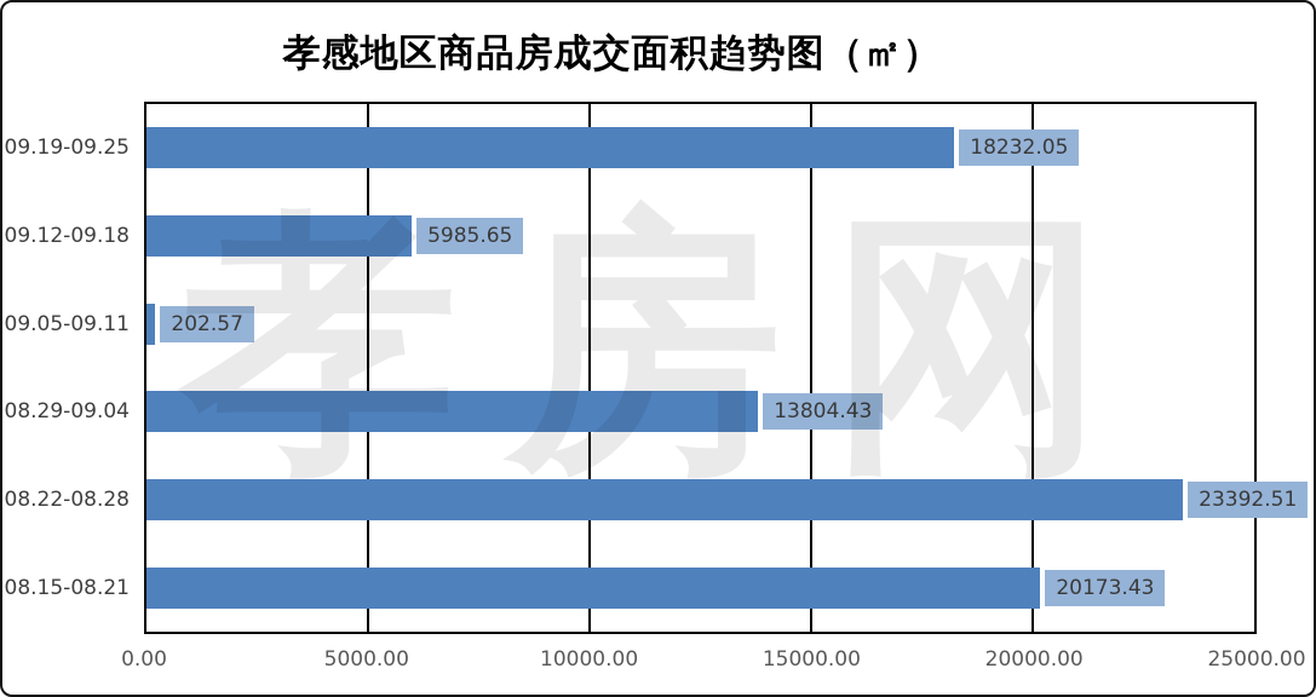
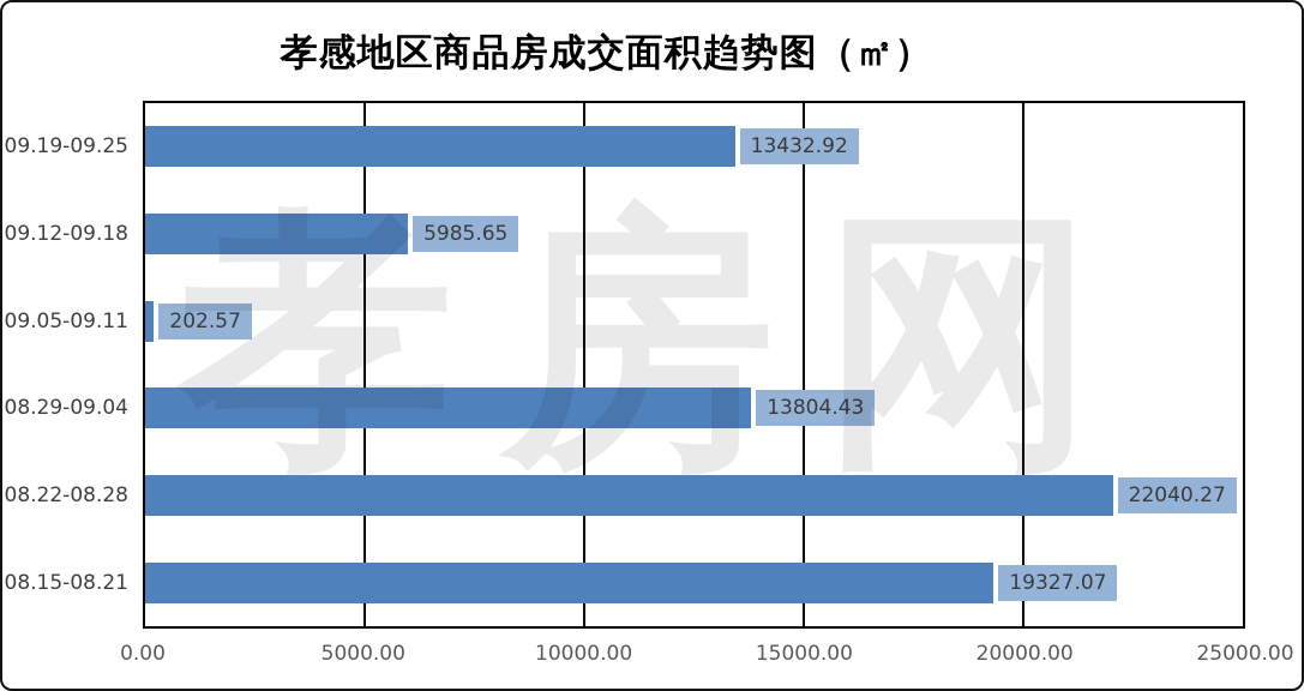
09.19-09.25: 18232.05 -> 13432.92
08.22-08.28: 23392.51 -> 22040.27
08.15-08.21: 20173.43 -> 19327.07
